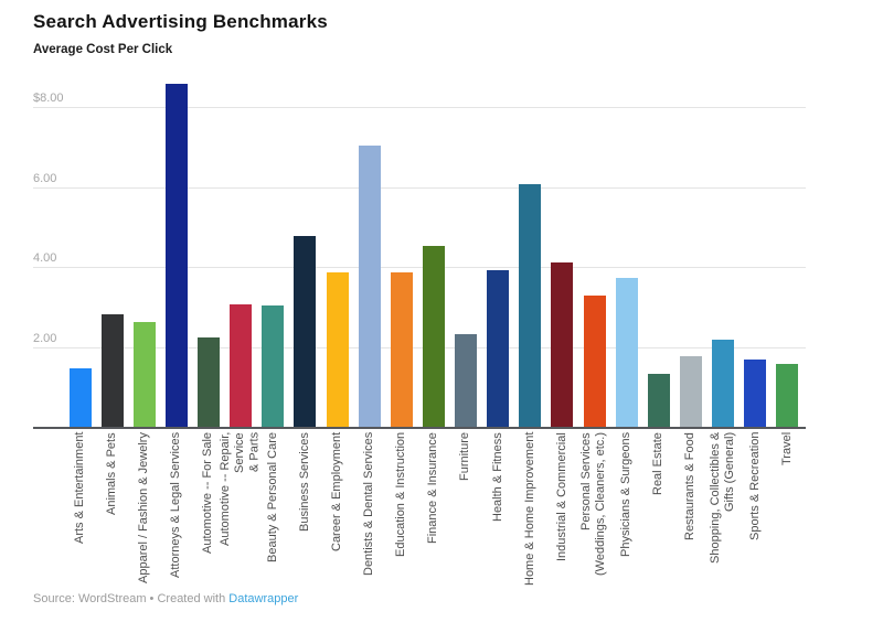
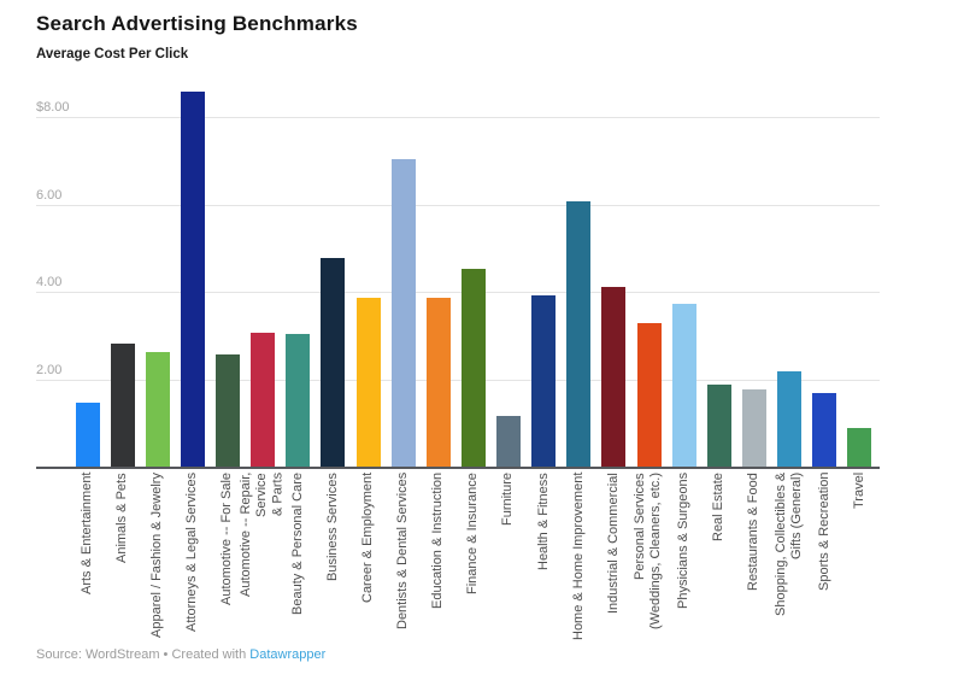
Automotive -- For Sale: $2.2 -> $2.6
Furniture: $2.4 -> $1.2
Real Estate: $1.4 -> $1.9
Travel: $1.6 -> $0.9
